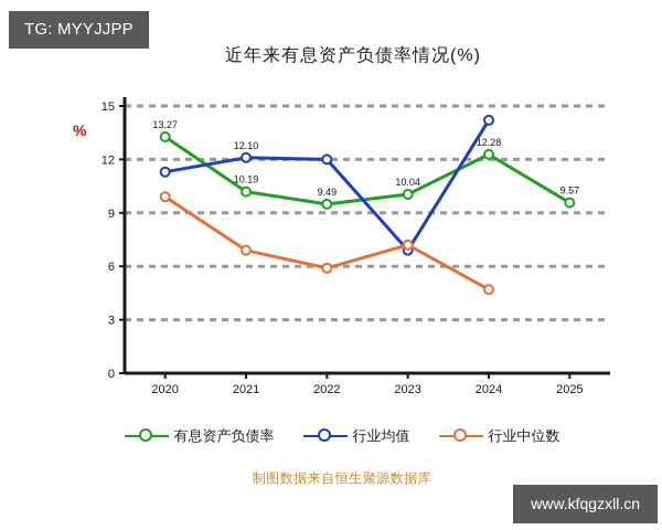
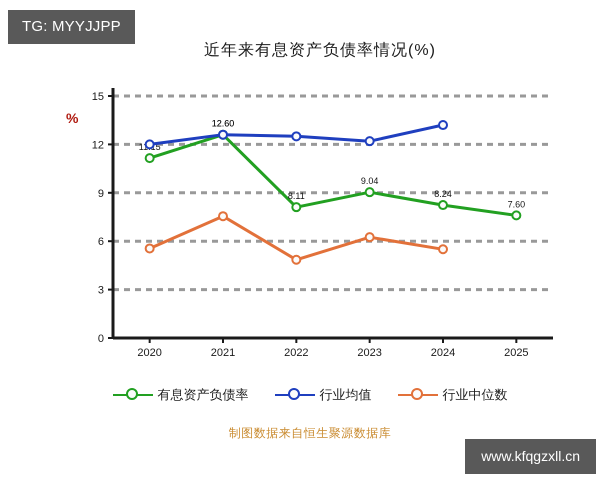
有息资产负债率/2020: 13.27 -> 11.15
行业均值/2020: 11.3 -> 12.0
行业中位数/2020: 9.9 -> 5.5
有息资产负债率/2021: 10.19 -> 12.60
行业均值/2021: 12.10 -> 12.60
行业中位数/2021: 6.9 -> 7.5
有息资产负债率/2022: 9.49 -> 8.11
行业均值/2022: 12.0 -> 12.5
行业中位数/2022: 5.9 -> 4.8
有息资产负债率/2023: 10.04 -> 9.04
行业均值/2023: 6.9 -> 12.2
行业中位数/2023: 7.2 -> 6.2
有息资产负债率/2024: 12.28 -> 8.24
行业均值/2024: 14.2 -> 13.2
行业中位数/2024: 4.7 -> 5.5
有息资产负债率/2025: 9.57 -> 7.60
